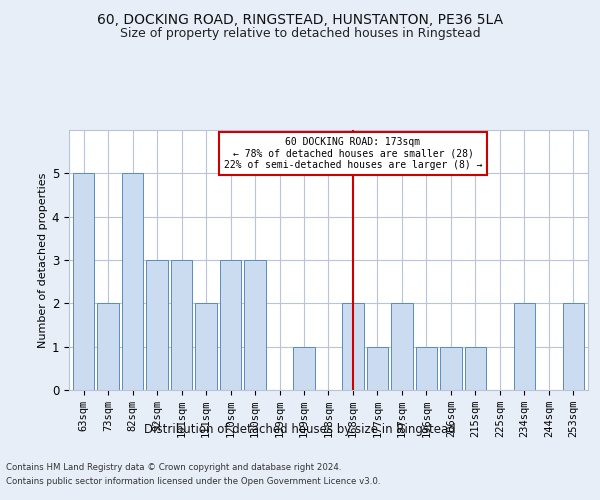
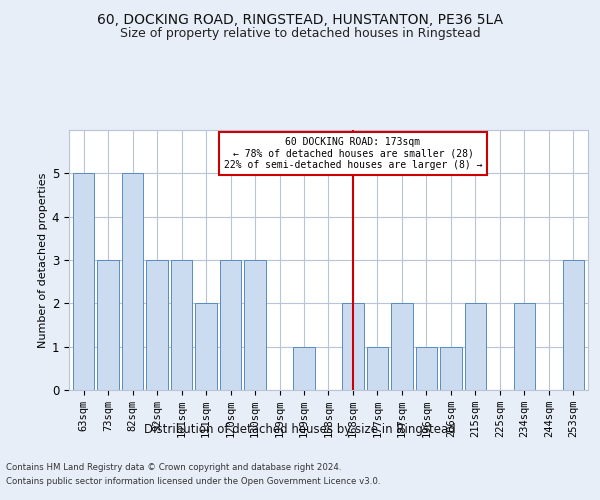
73sqm: 2 -> 3
215sqm: 1 -> 2
253sqm: 2 -> 3
